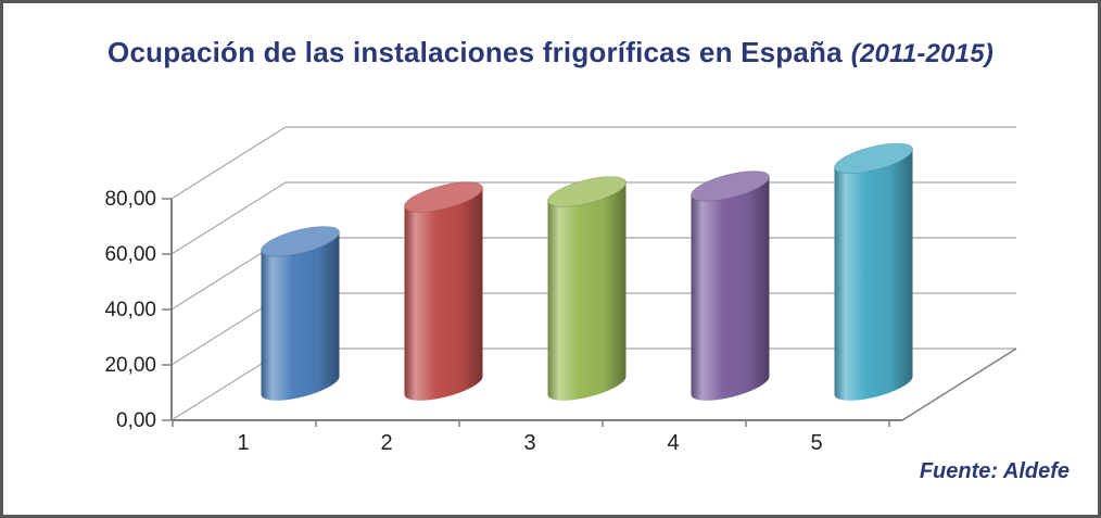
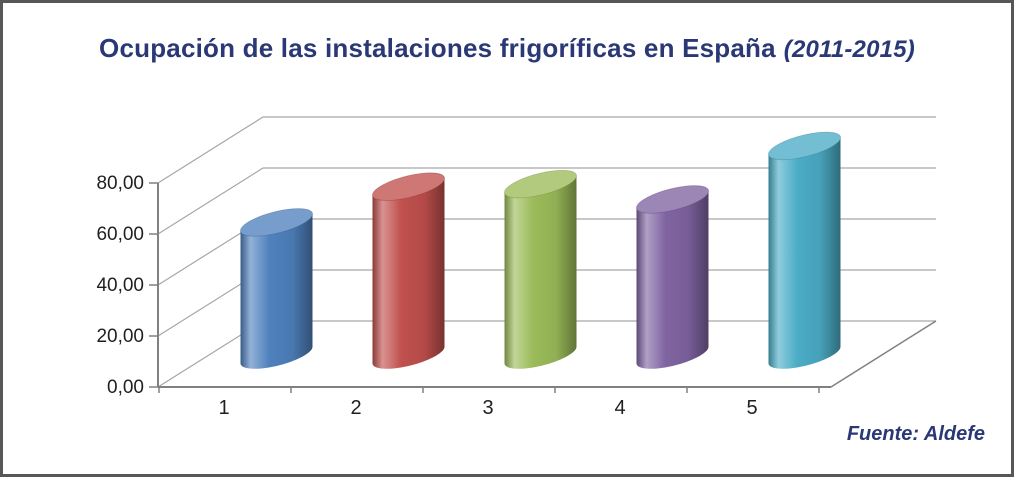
2: 68 -> 66
3: 70 -> 67
4: 72 -> 61
